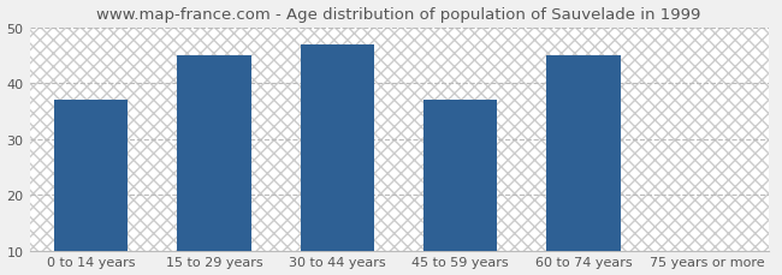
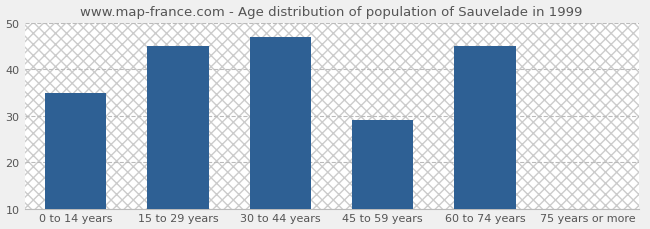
0 to 14 years: 37 -> 35
45 to 59 years: 37 -> 29
